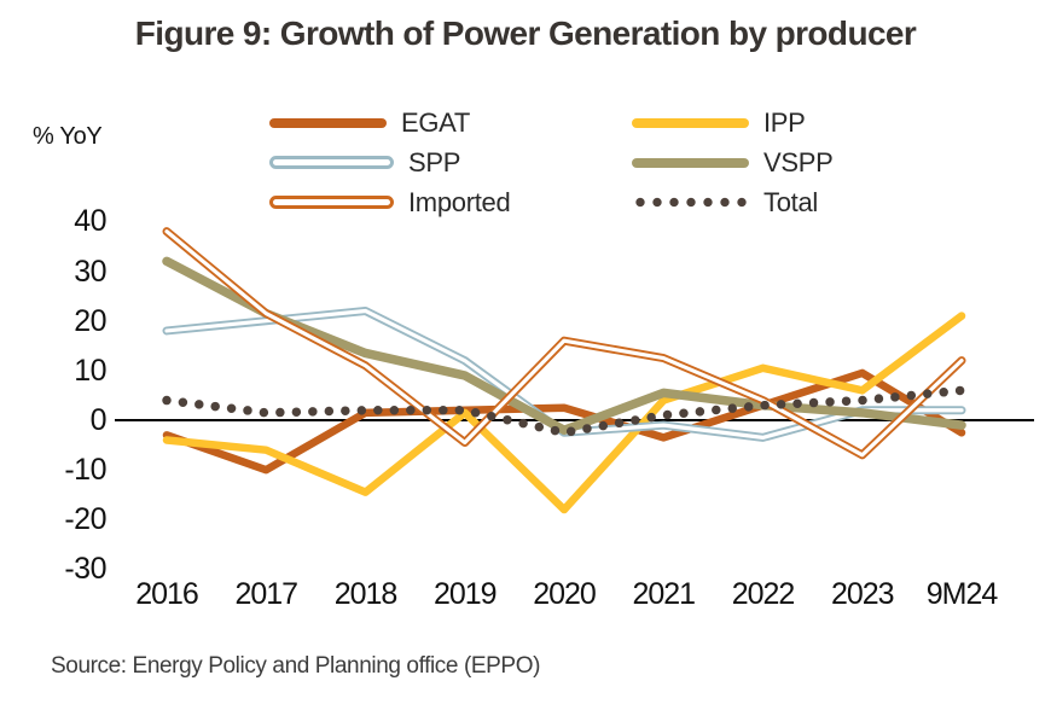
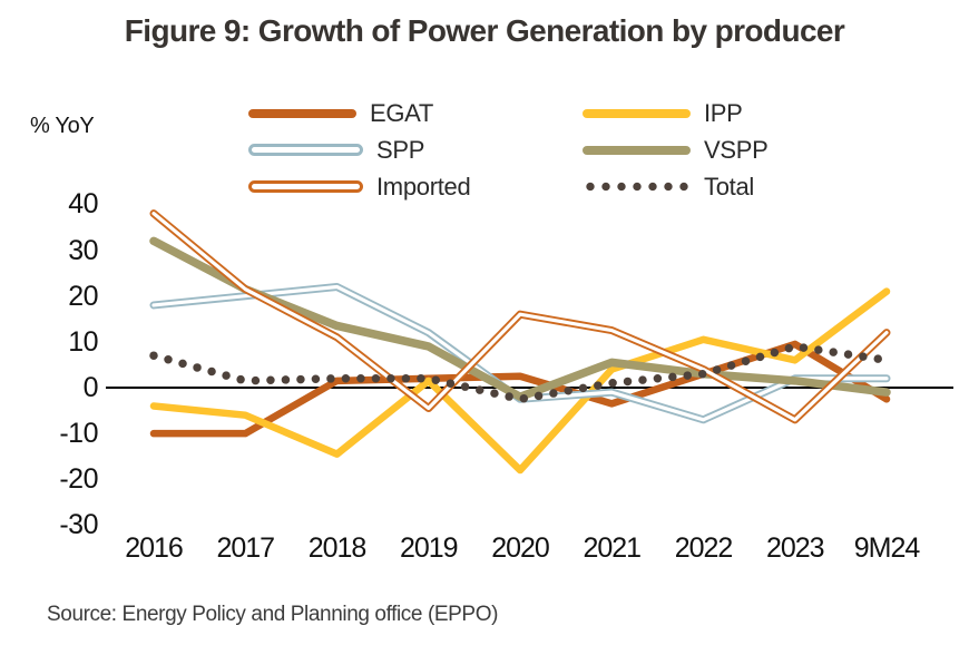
EGAT/2016: -3 -> -10
Total/2016: 4 -> 7
SPP/2022: -4 -> -7
Total/2023: 4 -> 9
